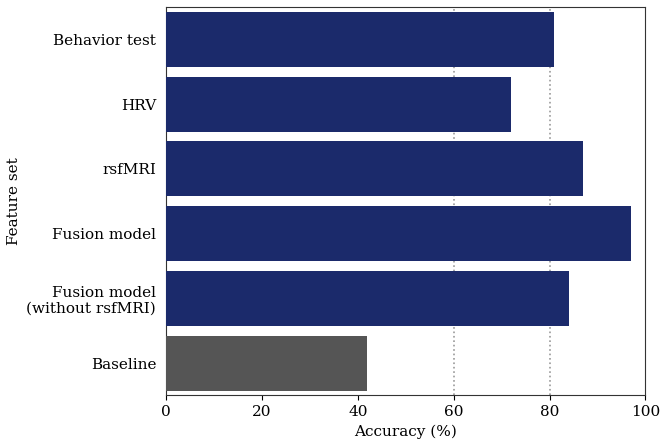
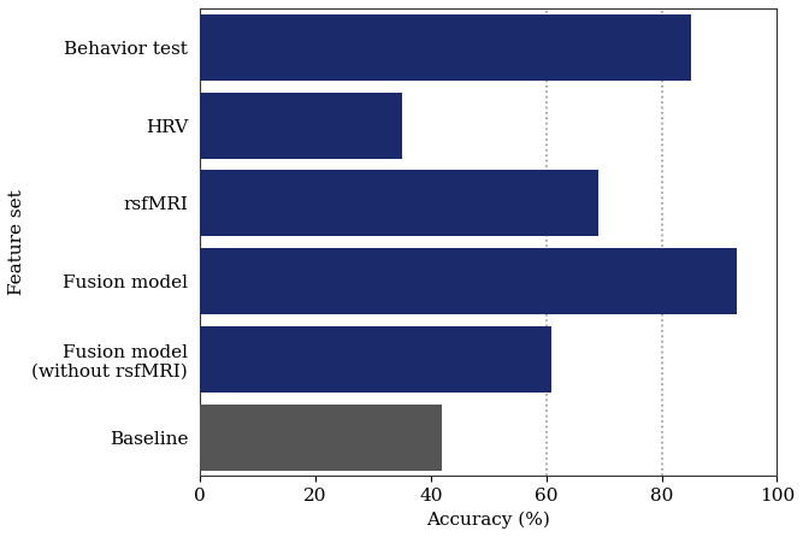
Behavior test: 81 -> 85
HRV: 72 -> 35
rsfMRI: 87 -> 69
Fusion model: 97 -> 93
Fusion model (without rsfMRI): 84 -> 61
